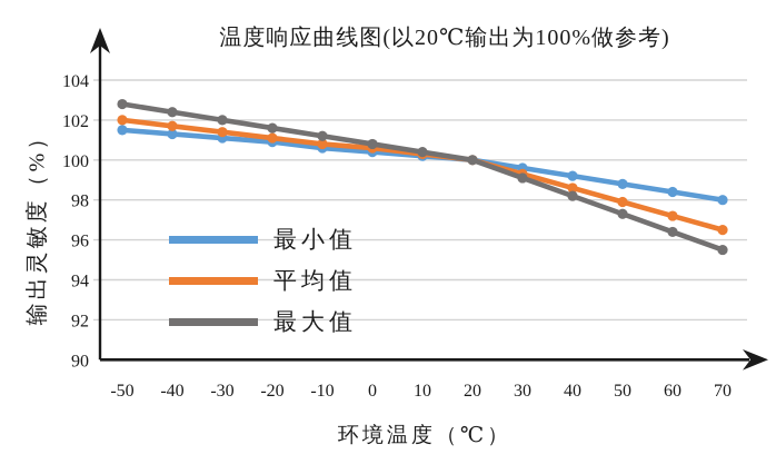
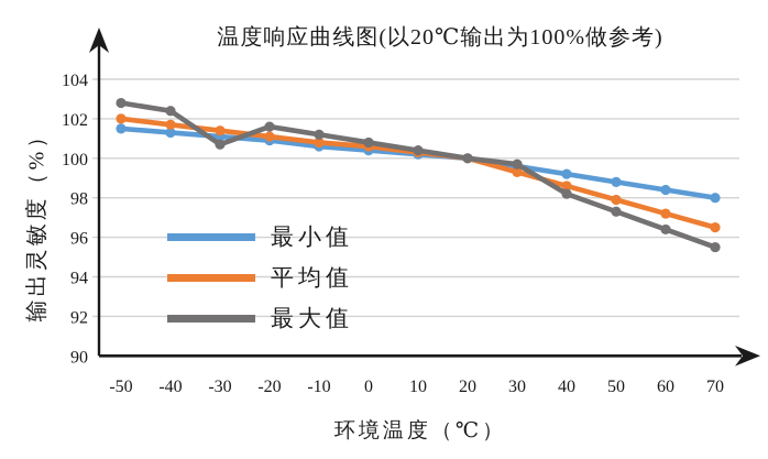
最大值/-30: 102.0 -> 100.7
最大值/30: 99.1 -> 99.7
